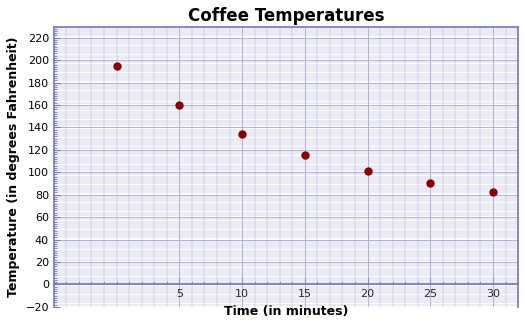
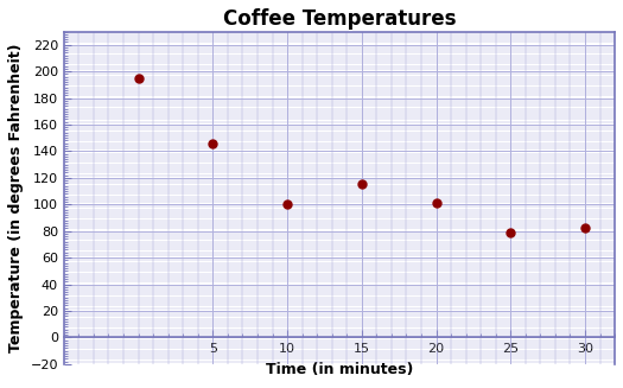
5: 160 -> 146
10: 134 -> 100
25: 90 -> 79
